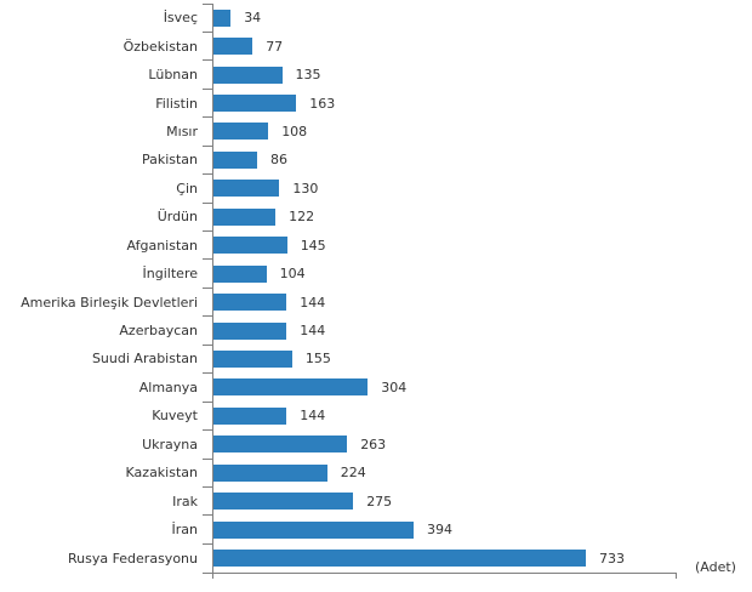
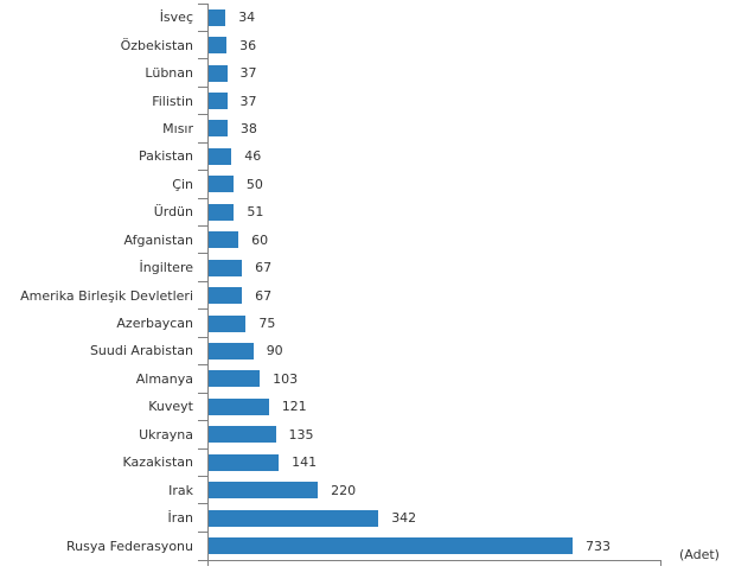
Özbekistan: 77 -> 36
Lübnan: 135 -> 37
Filistin: 163 -> 37
Mısır: 108 -> 38
Pakistan: 86 -> 46
Çin: 130 -> 50
Ürdün: 122 -> 51
Afganistan: 145 -> 60
İngiltere: 104 -> 67
Amerika Birleşik Devletleri: 144 -> 67
Azerbaycan: 144 -> 75
Suudi Arabistan: 155 -> 90
Almanya: 304 -> 103
Kuveyt: 144 -> 121
Ukrayna: 263 -> 135
Kazakistan: 224 -> 141
Irak: 275 -> 220
İran: 394 -> 342
